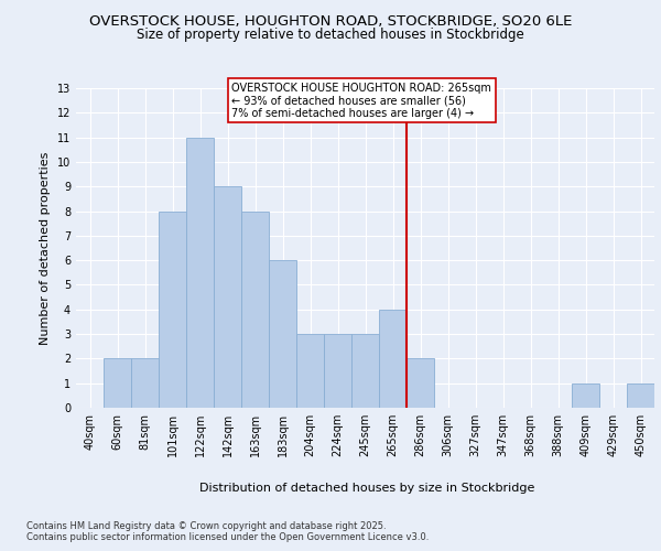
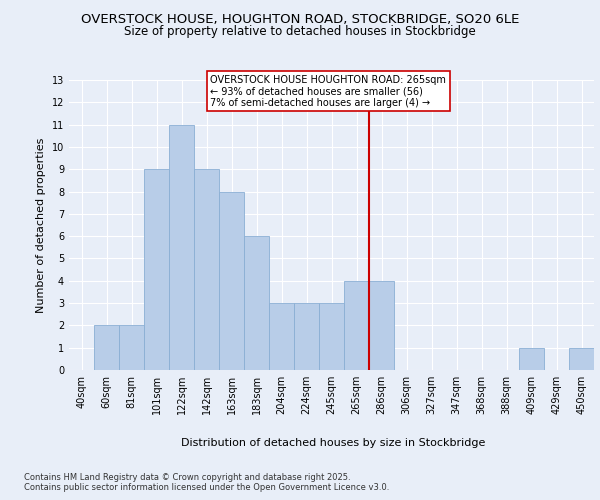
101sqm: 8 -> 9
286sqm: 2 -> 4
